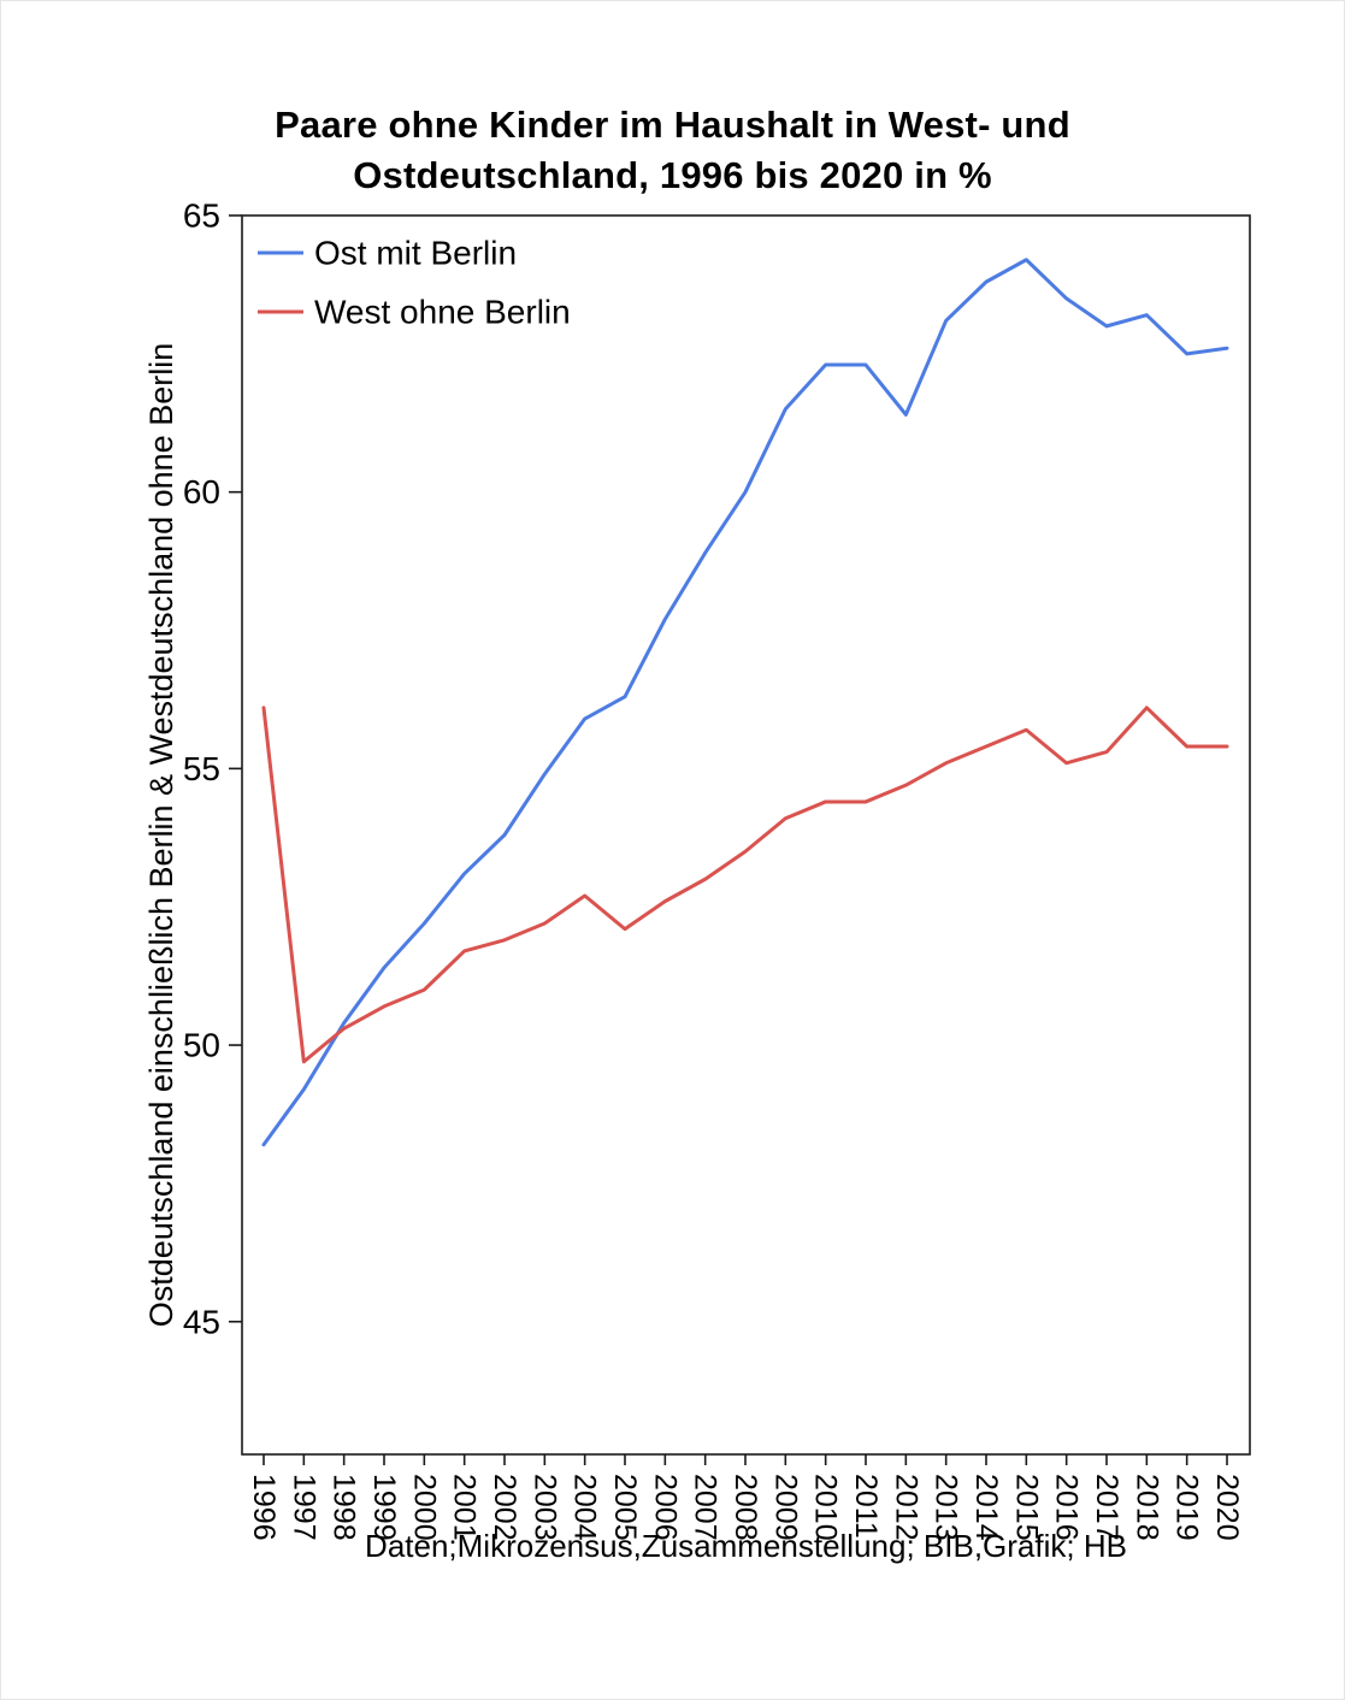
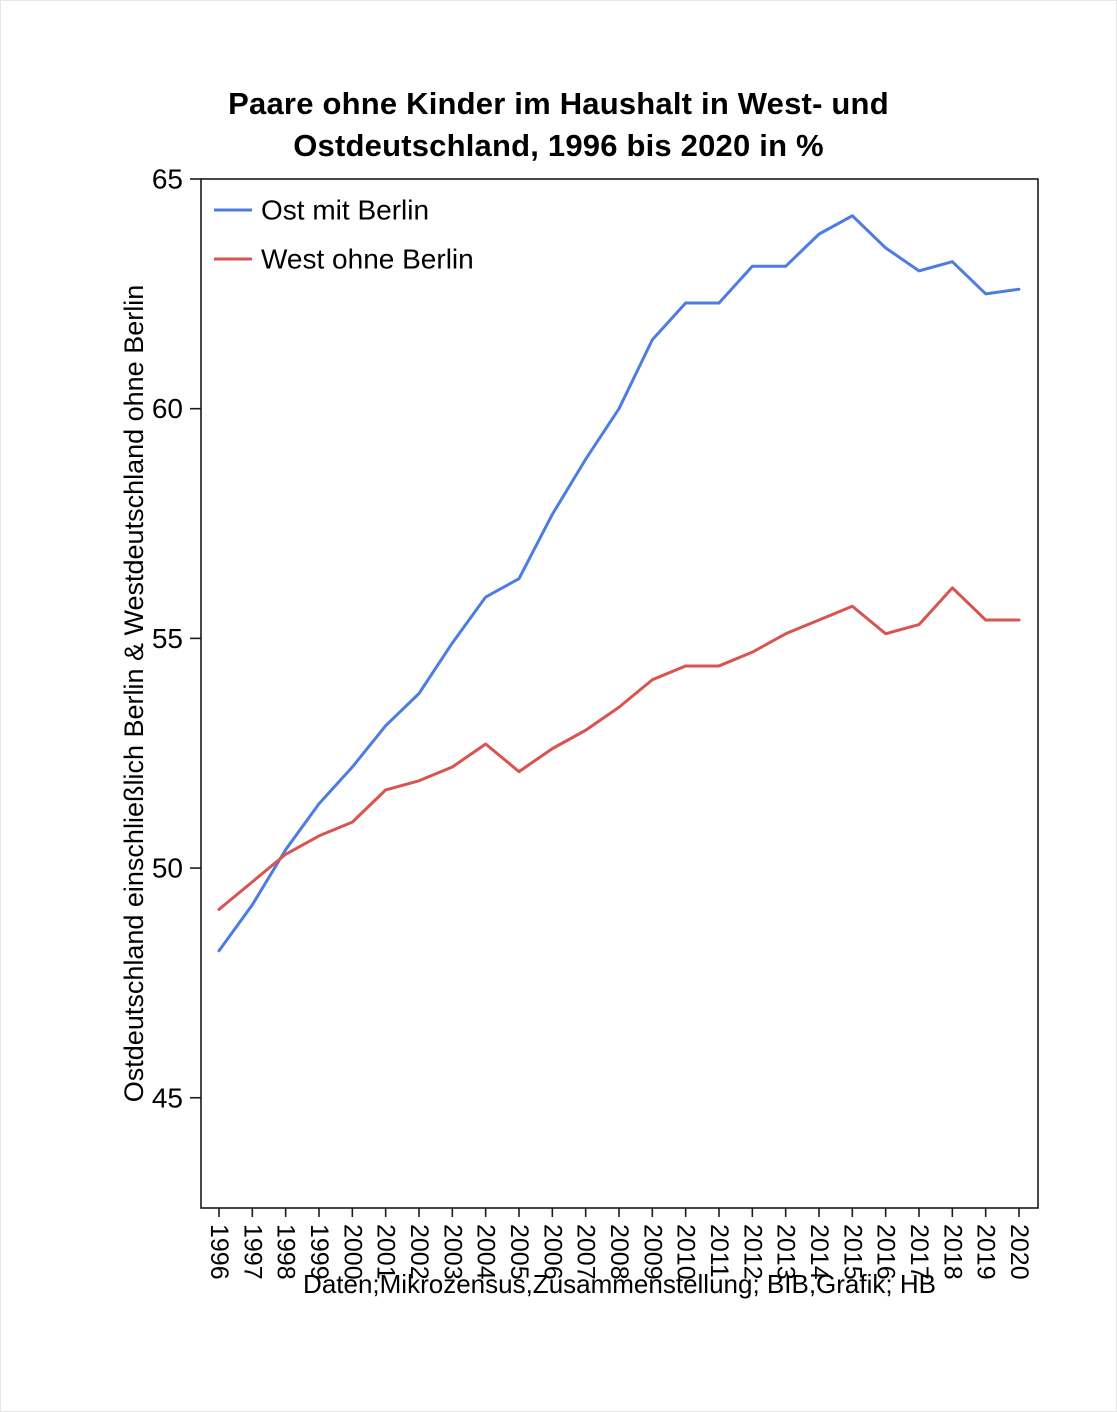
West ohne Berlin/1996: 56.1 -> 49.1
Ost mit Berlin/2012: 61.4 -> 63.1
